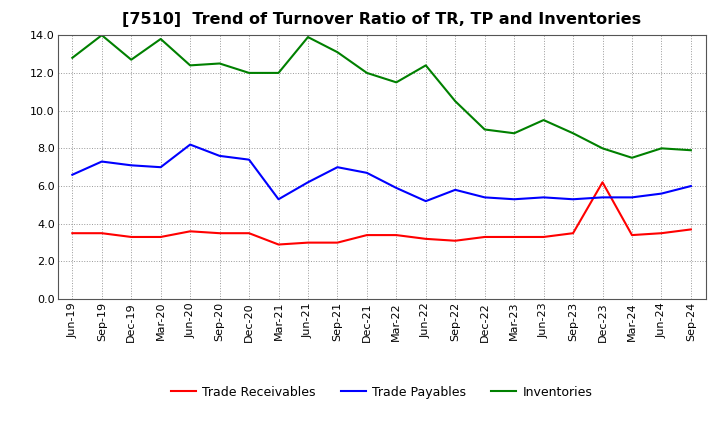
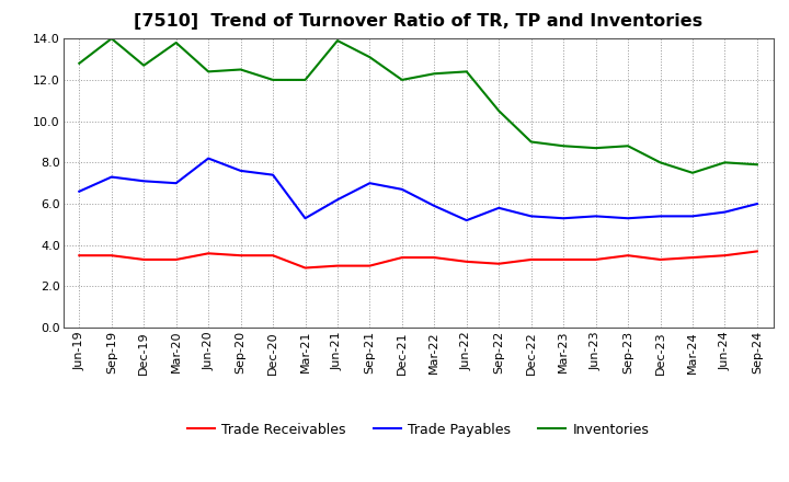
Inventories/Mar-22: 11.5 -> 12.3
Inventories/Jun-23: 9.5 -> 8.7
Trade Receivables/Dec-23: 6.2 -> 3.3
